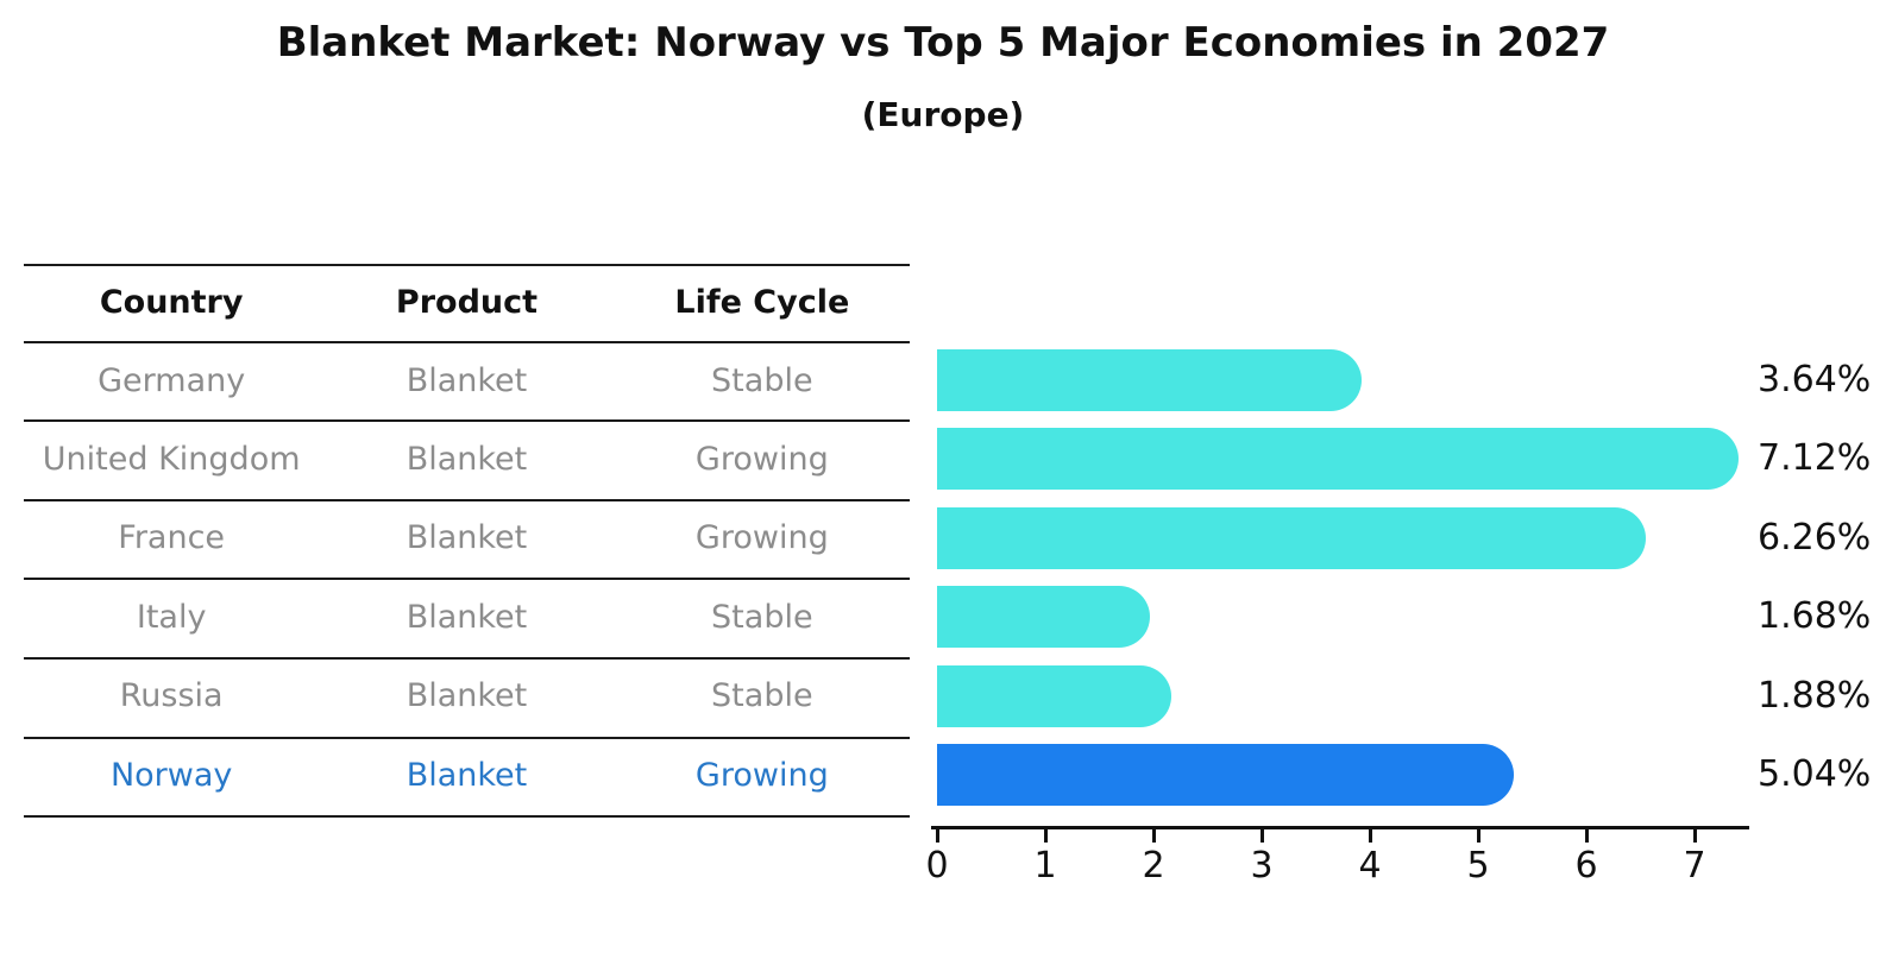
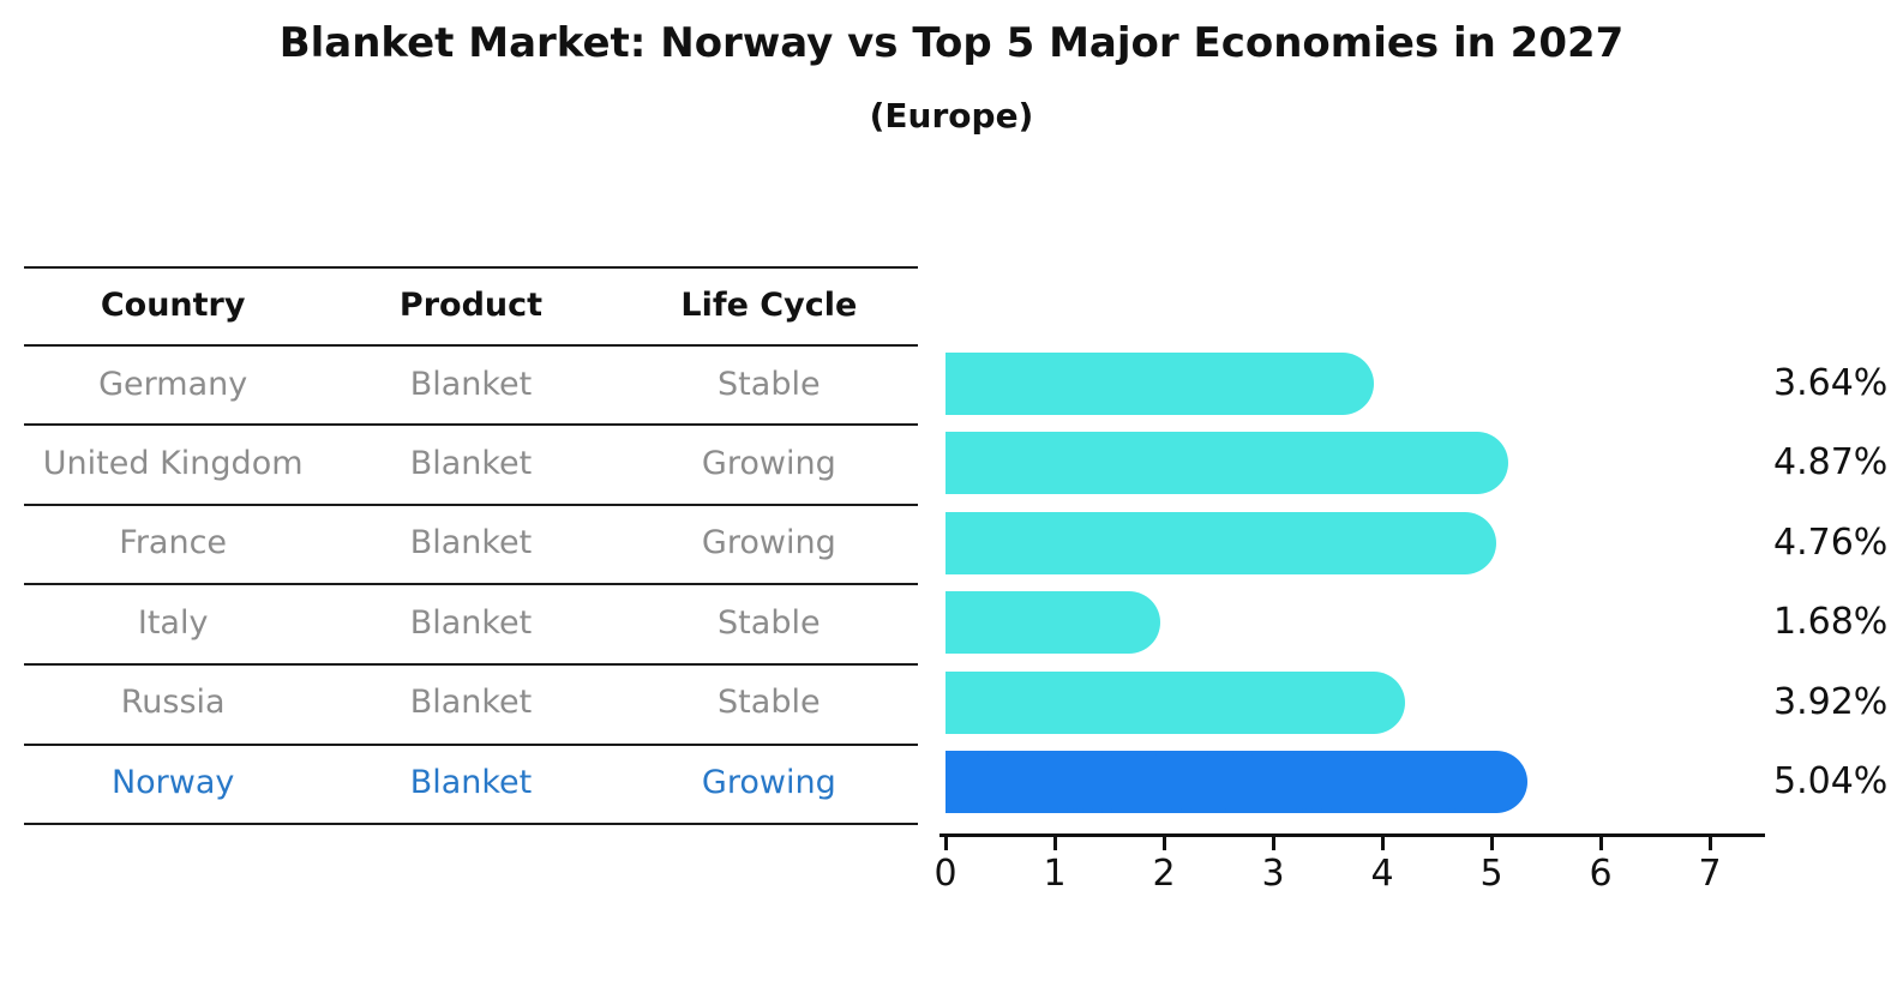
United Kingdom: 7.12% -> 4.87%
France: 6.26% -> 4.76%
Russia: 1.88% -> 3.92%
